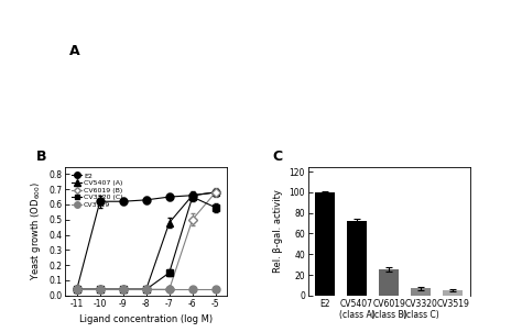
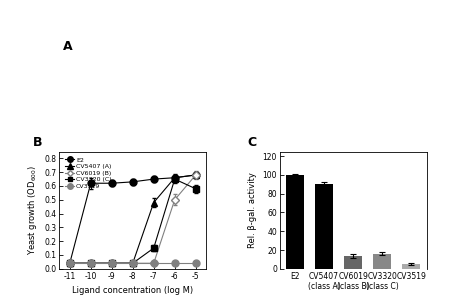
CV5407 (class A): 72 -> 90
CV6019 (class B): 25 -> 14
CV3320 (class C): 7 -> 16
